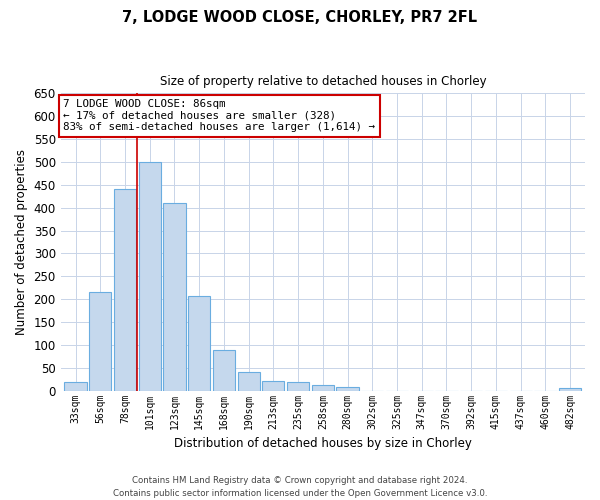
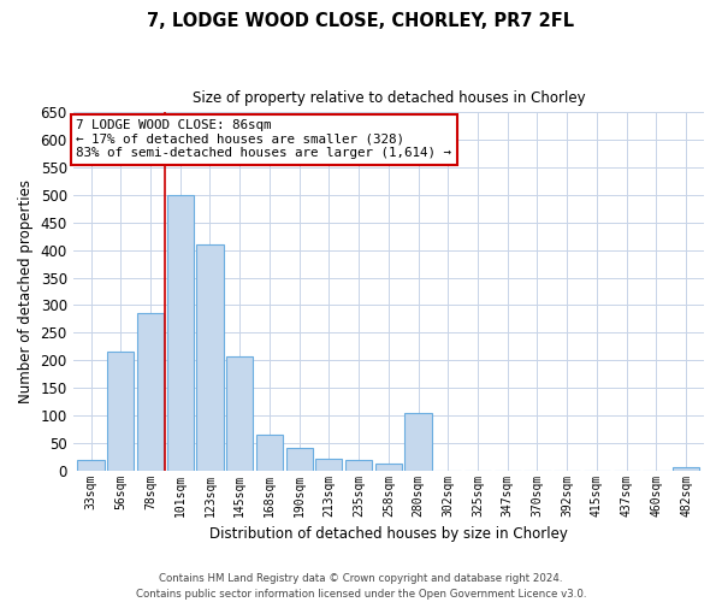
78sqm: 440 -> 285
168sqm: 88 -> 65
280sqm: 8 -> 105
